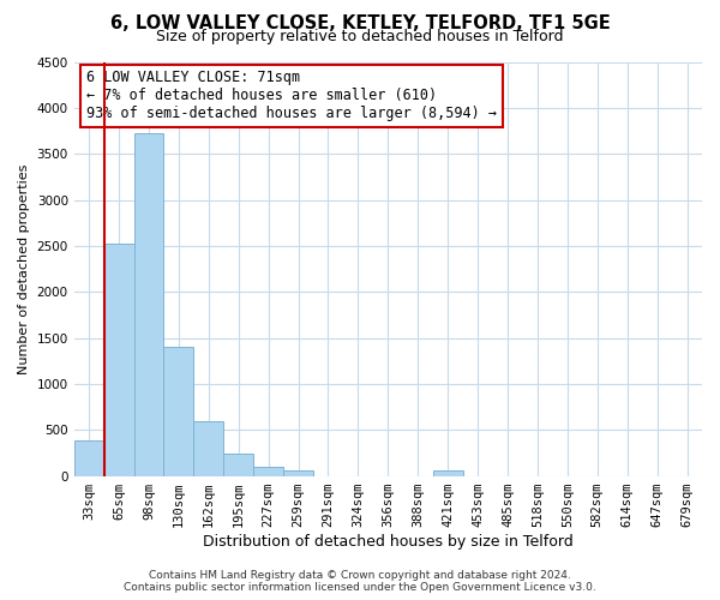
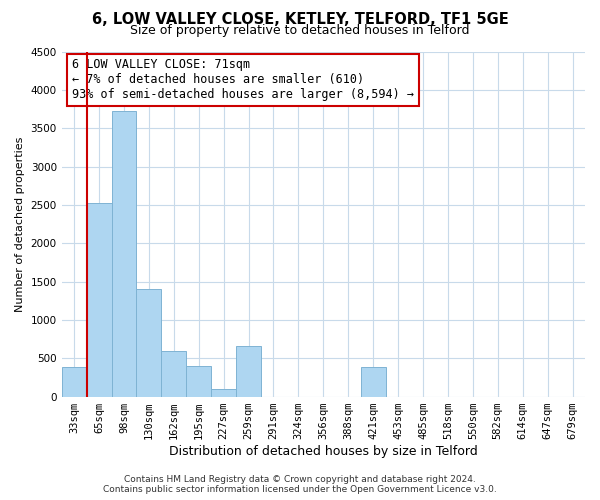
195sqm: 240 -> 400
259sqm: 60 -> 660
421sqm: 60 -> 380
